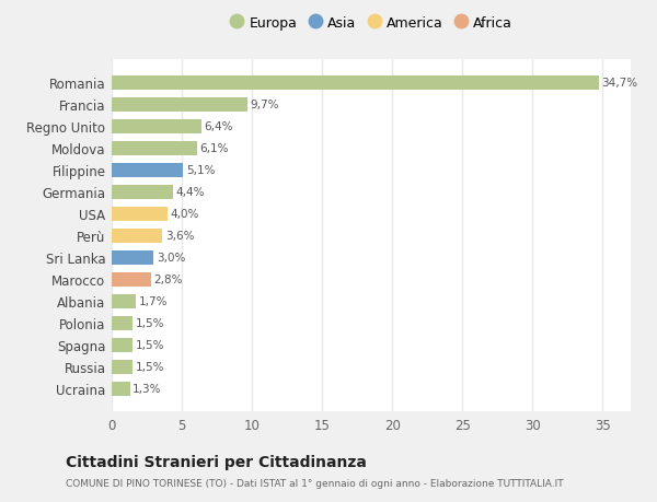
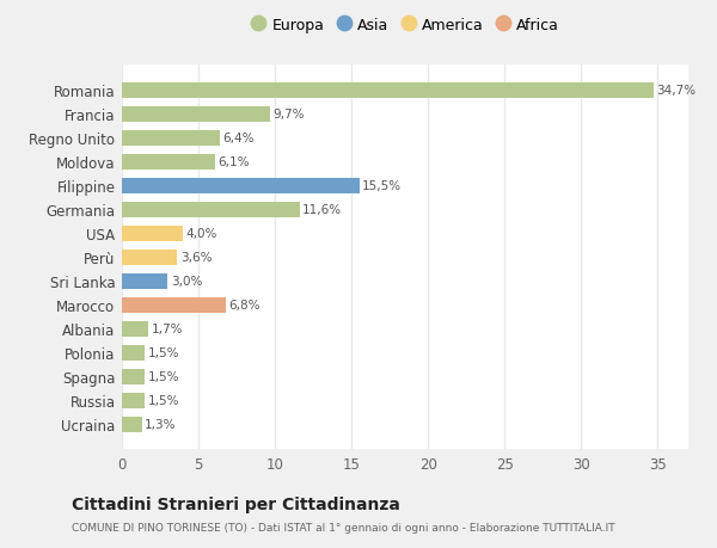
Filippine: 5,1% -> 15,5%
Germania: 4,4% -> 11,6%
Marocco: 2,8% -> 6,8%
